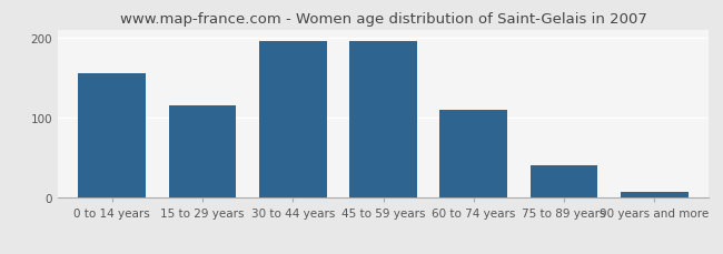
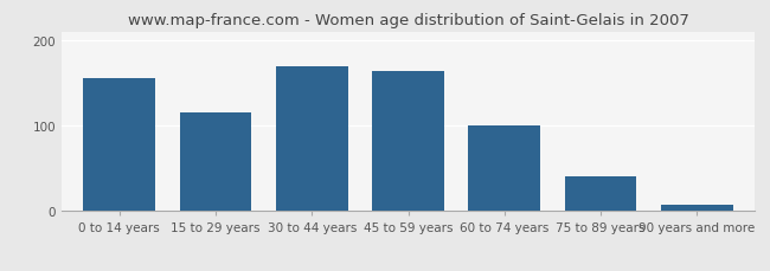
30 to 44 years: 195 -> 170
45 to 59 years: 195 -> 164
60 to 74 years: 110 -> 100
